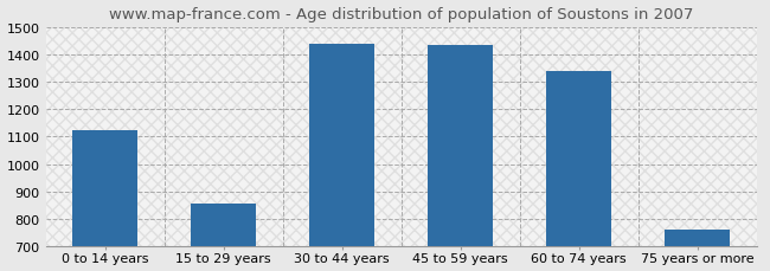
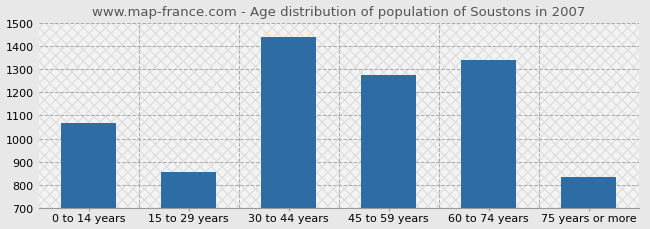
0 to 14 years: 1125 -> 1065
45 to 59 years: 1435 -> 1275
75 years or more: 760 -> 835
